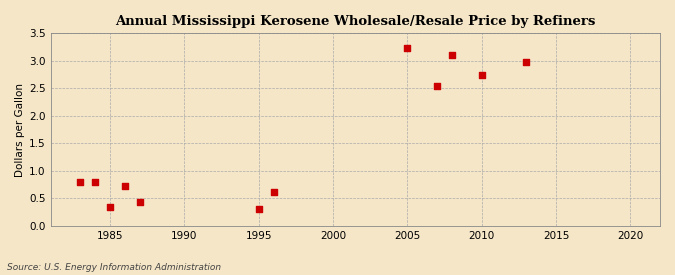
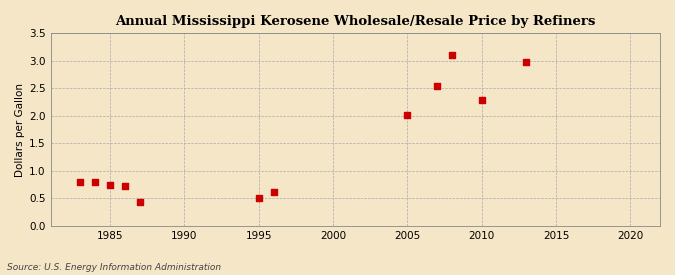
1985: 0.34 -> 0.75
1995: 0.30 -> 0.50
2005: 3.24 -> 2.01
2010: 2.74 -> 2.28
